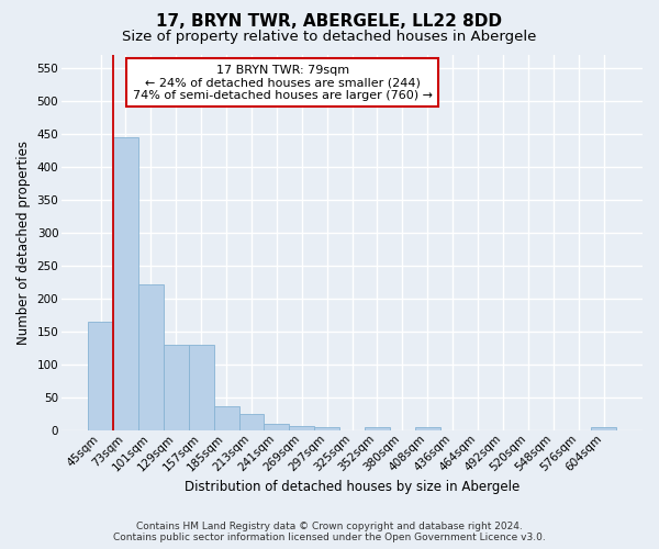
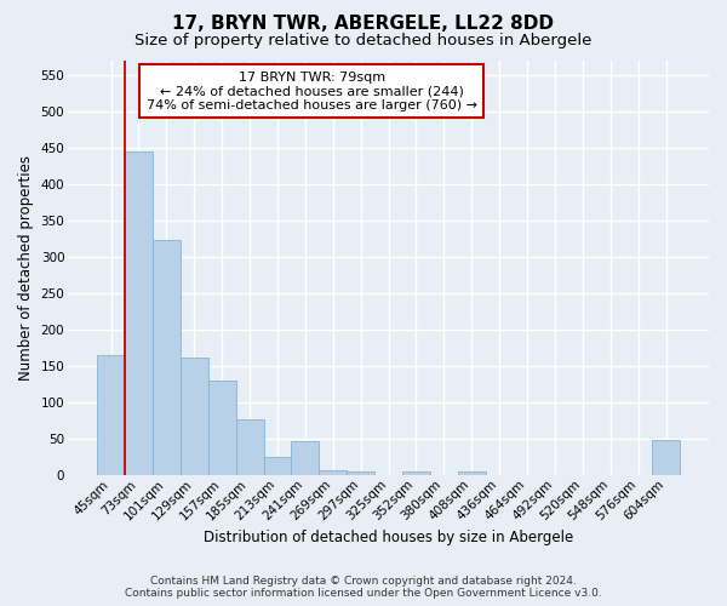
101sqm: 222 -> 324
129sqm: 130 -> 162
185sqm: 37 -> 76
241sqm: 10 -> 46
604sqm: 5 -> 48
